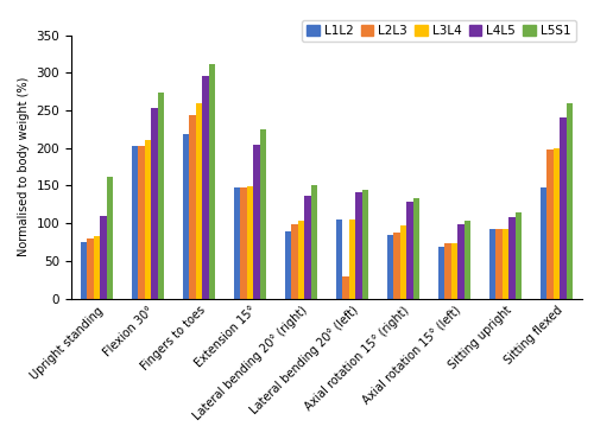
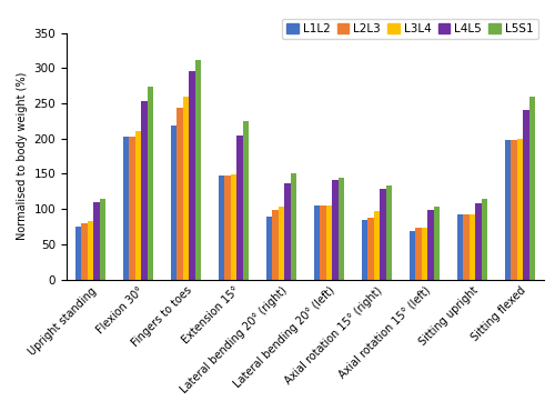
L5S1/Upright standing: 162 -> 115
L2L3/Lateral bending 20° (left): 30 -> 105
L1L2/Sitting flexed: 148 -> 198
